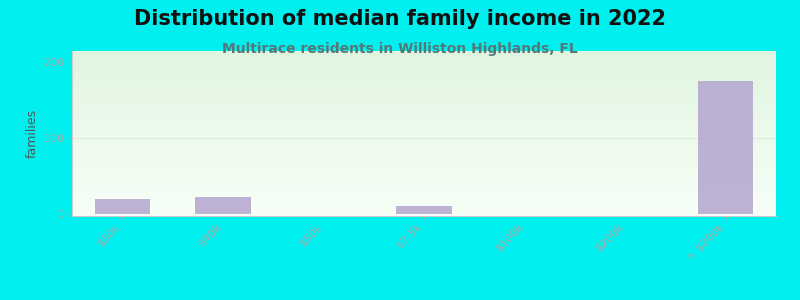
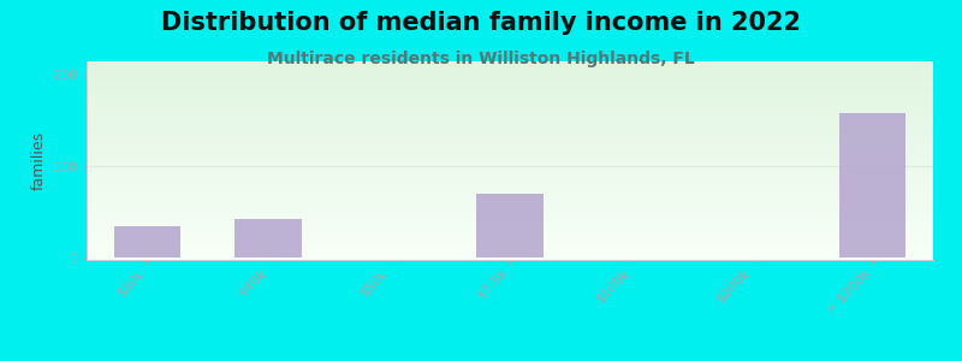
$30k: 20 -> 34
$40k: 22 -> 42
$7.5k: 10 -> 70
> $200k: 175 -> 158
